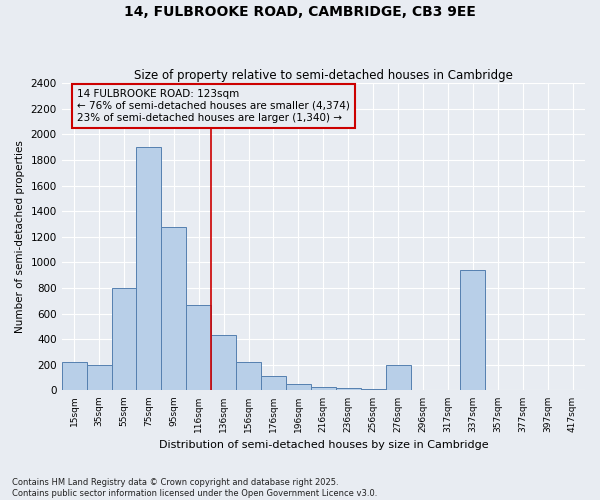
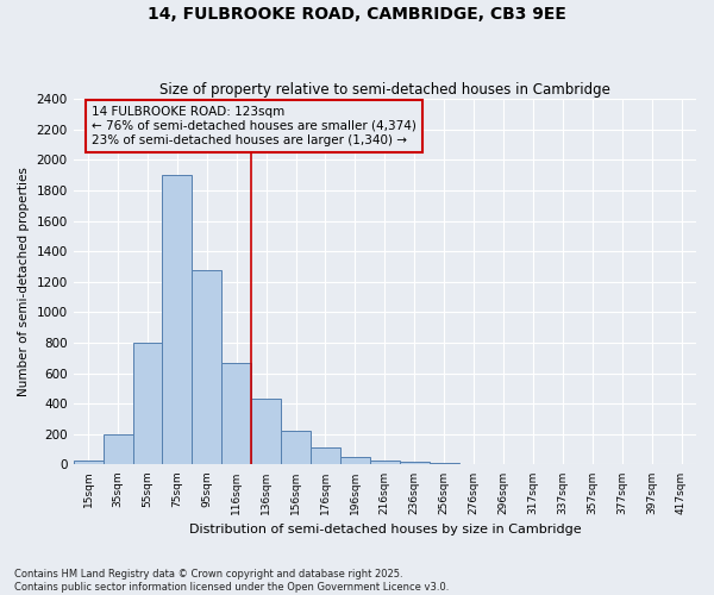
15sqm: 220 -> 30
276sqm: 200 -> 0
337sqm: 940 -> 0
